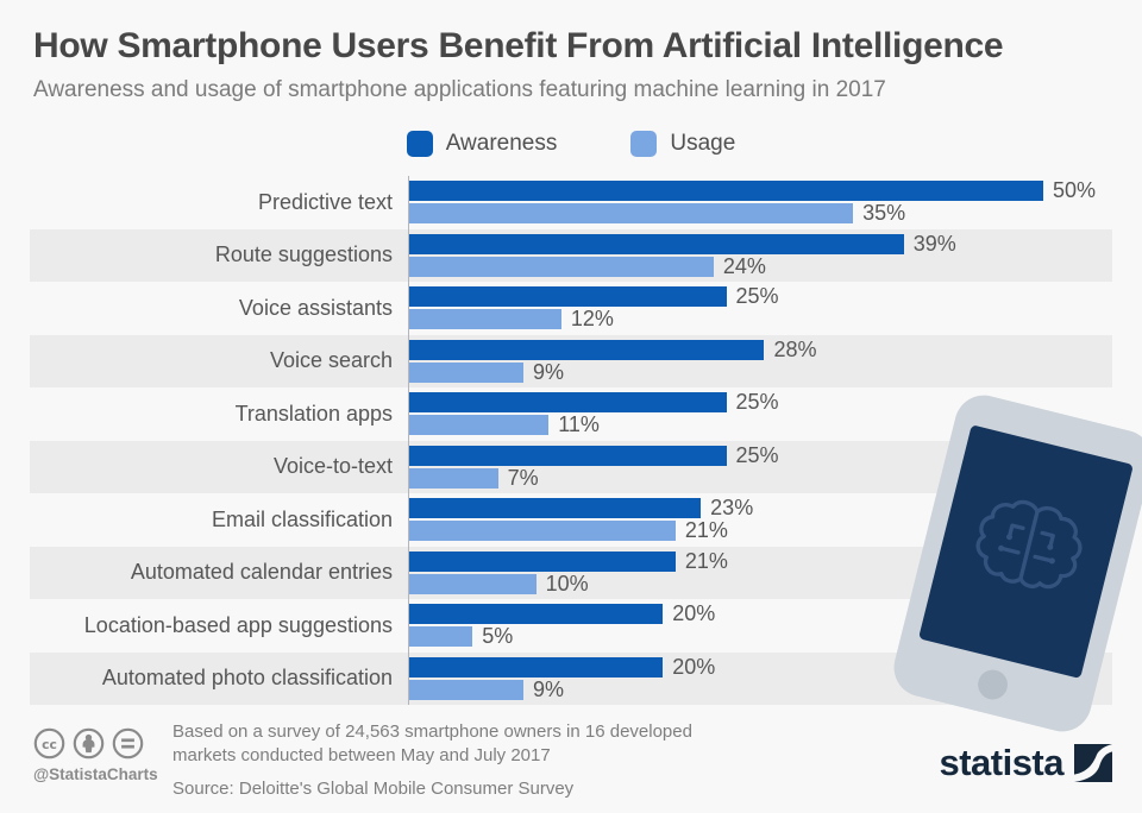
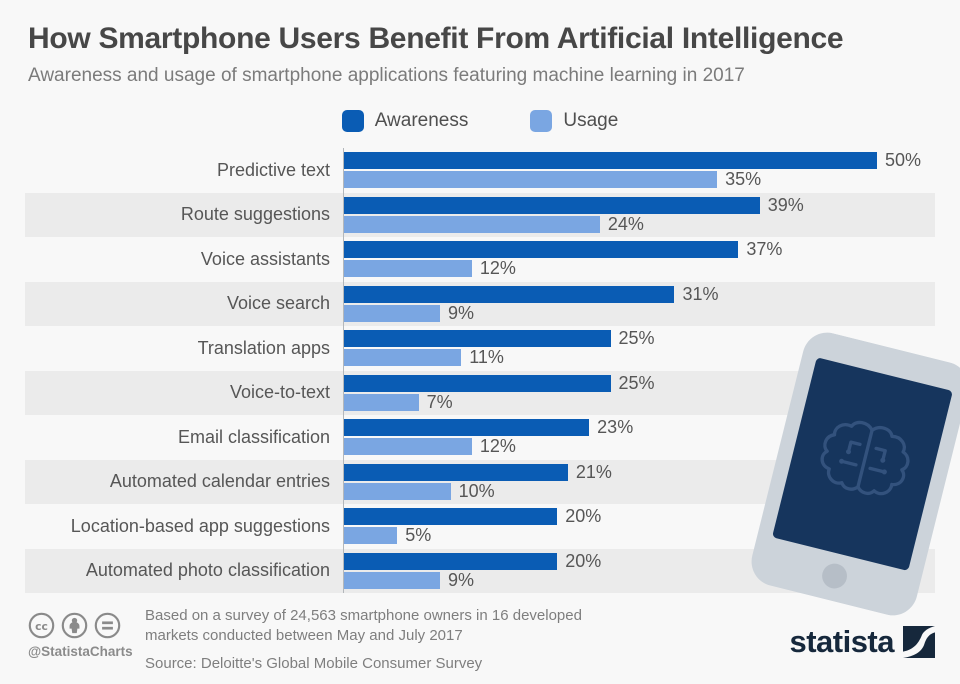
Awareness/Voice assistants: 25% -> 37%
Awareness/Voice search: 28% -> 31%
Usage/Email classification: 21% -> 12%
